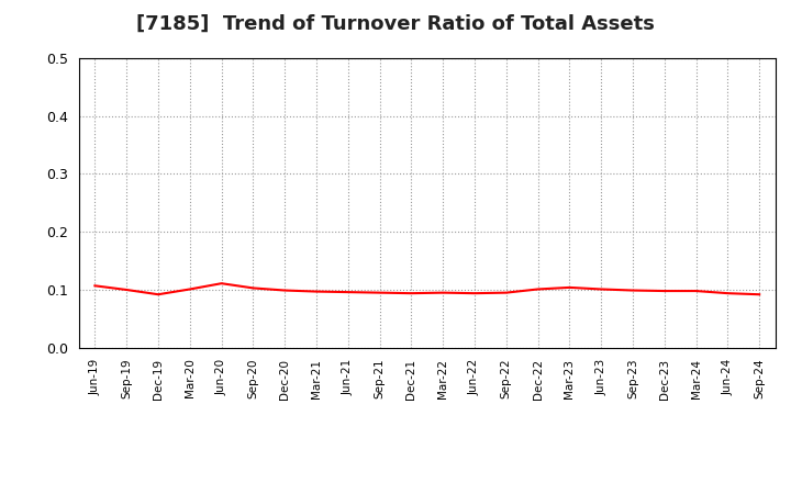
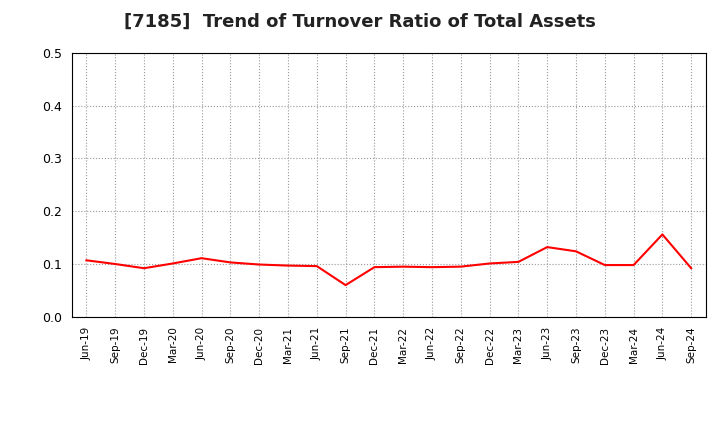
Sep-21: 0.095 -> 0.060
Jun-23: 0.101 -> 0.132
Sep-23: 0.099 -> 0.124
Jun-24: 0.094 -> 0.156
